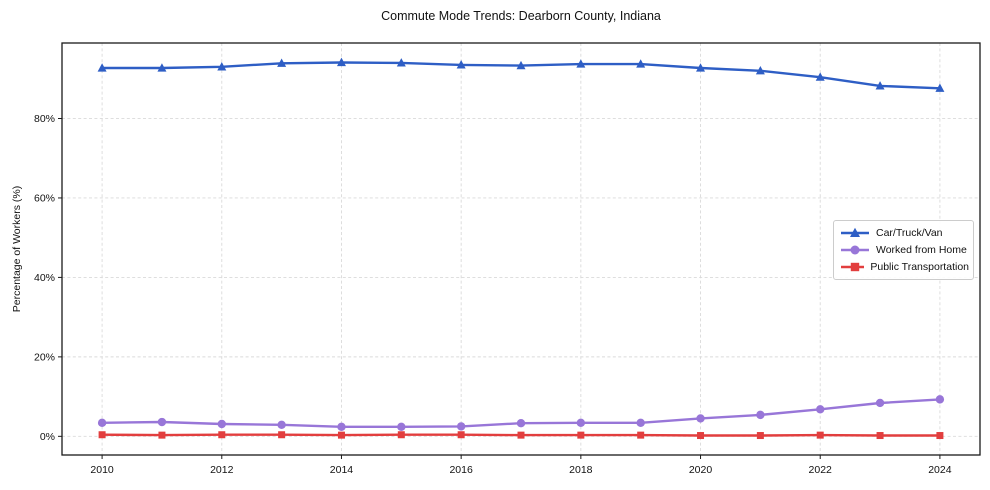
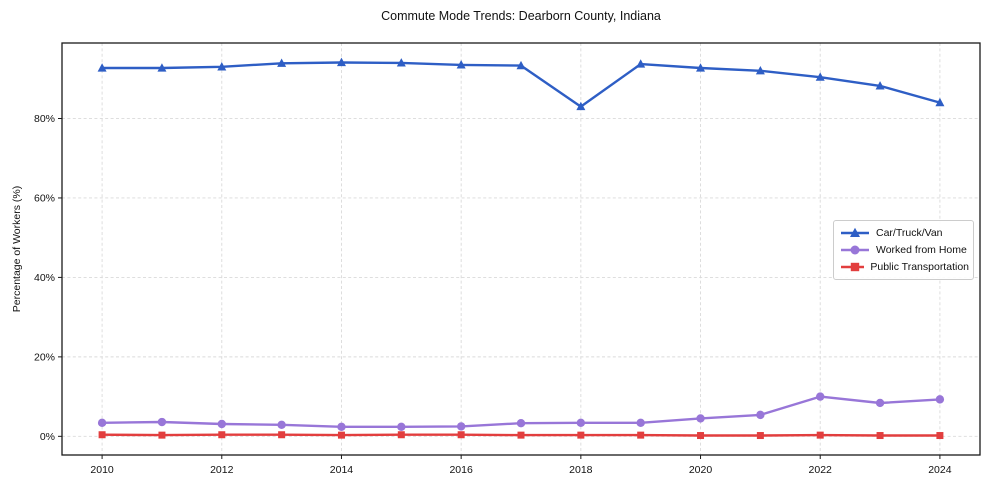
Car/Truck/Van/2018: 94% -> 83%
Worked from Home/2022: 7% -> 10%
Car/Truck/Van/2024: 88% -> 84%
